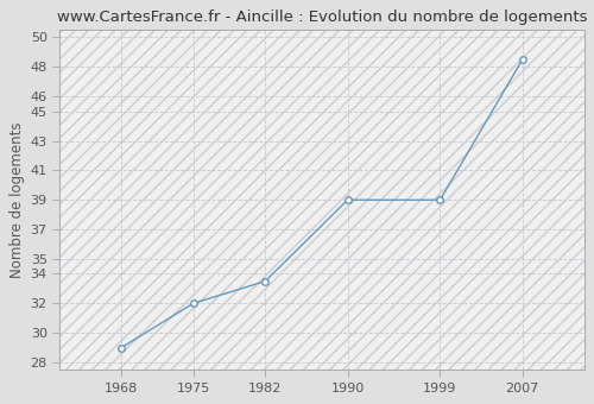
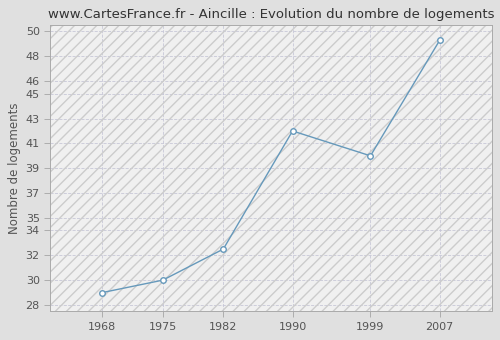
1975: 32.0 -> 30.0
1982: 33.5 -> 32.5
1990: 39.0 -> 42.0
1999: 39.0 -> 40.0
2007: 48.5 -> 49.3
